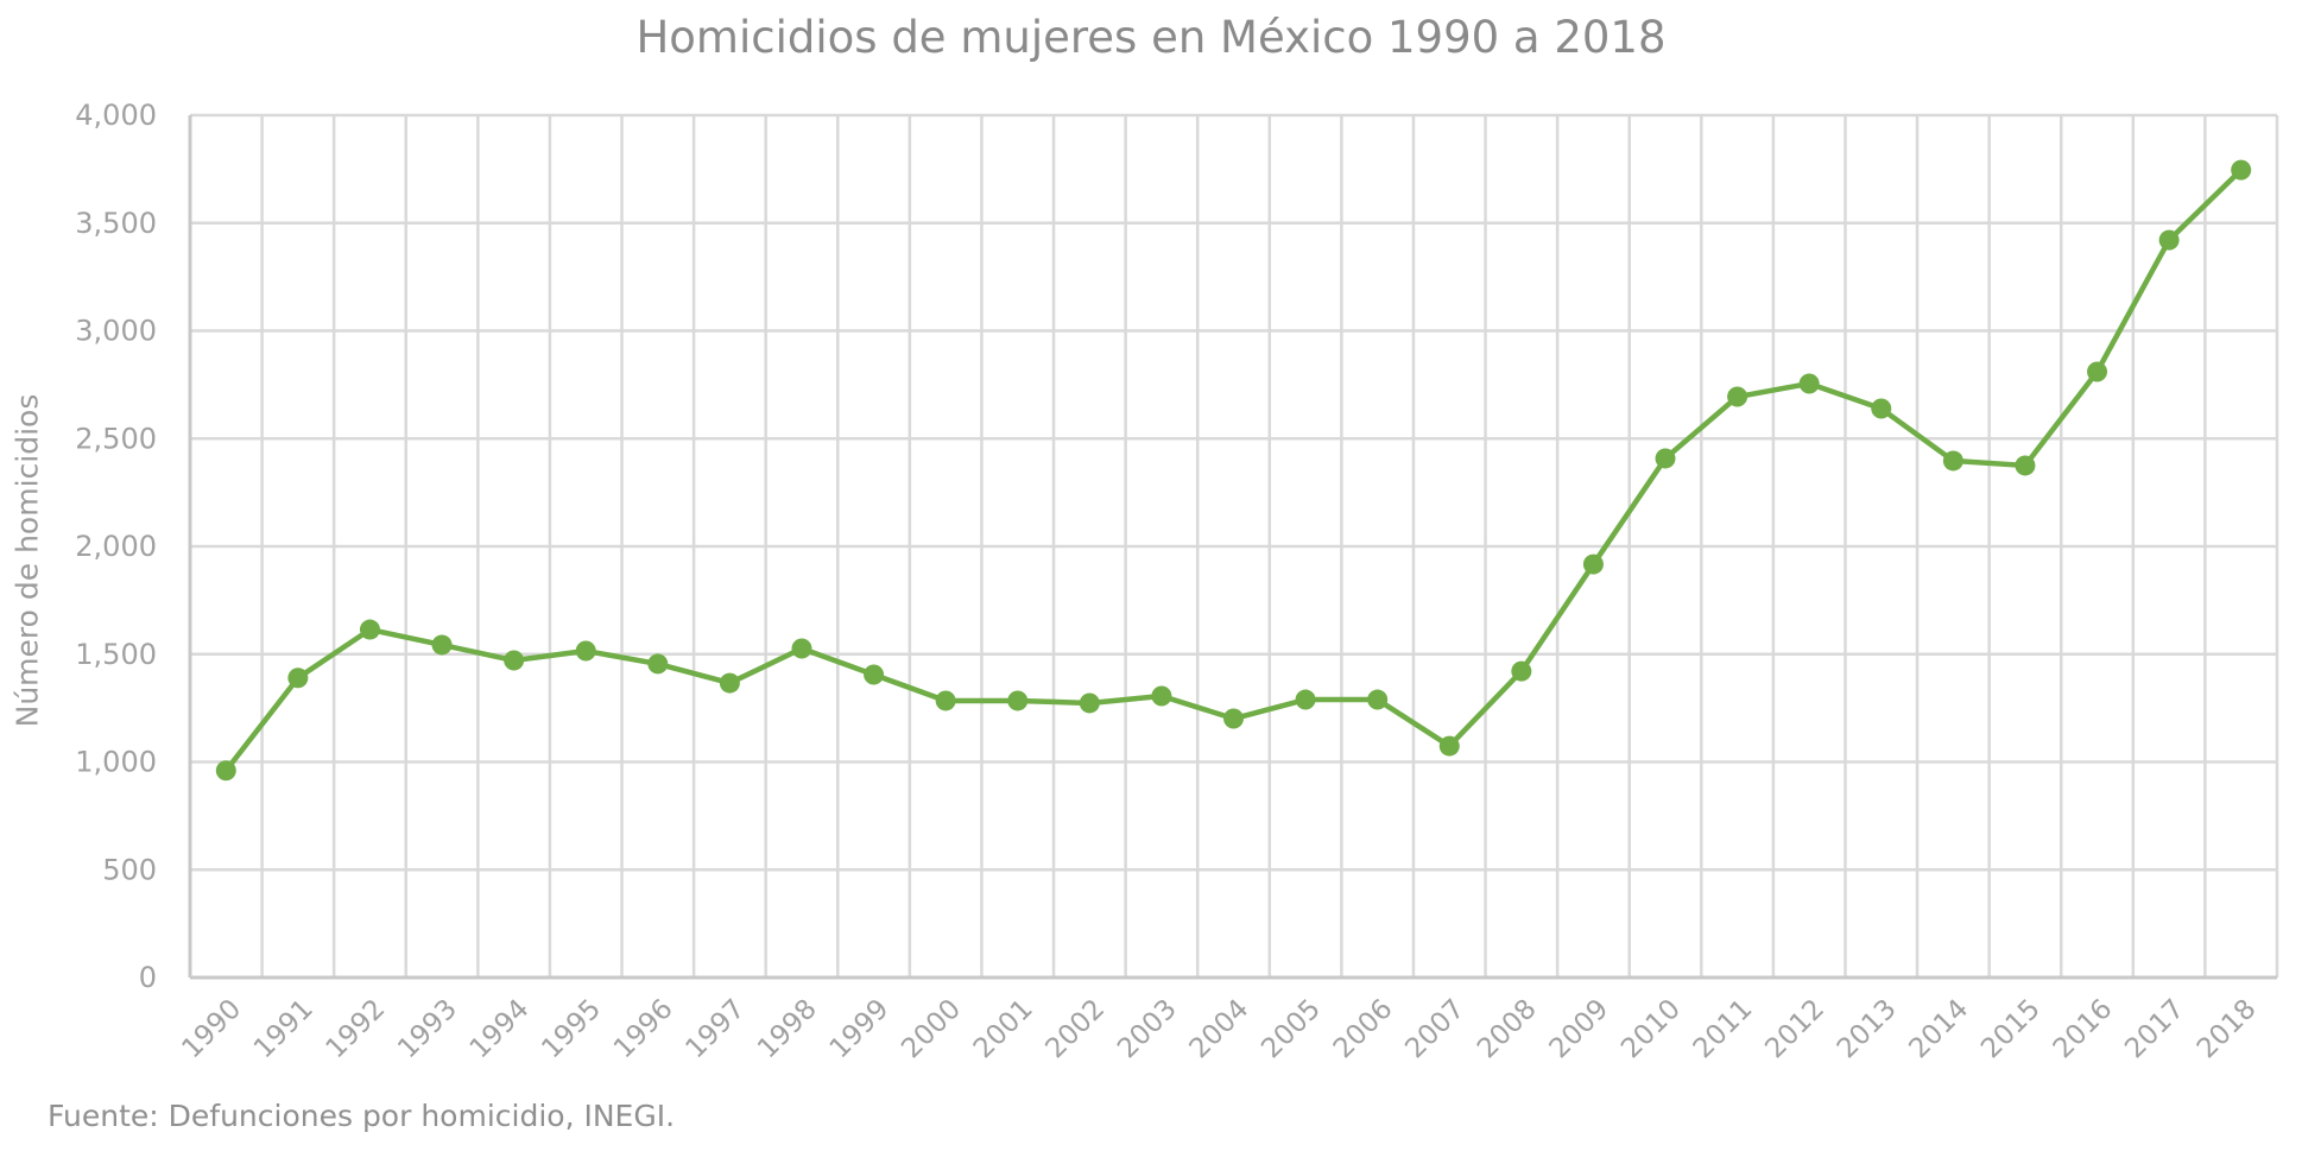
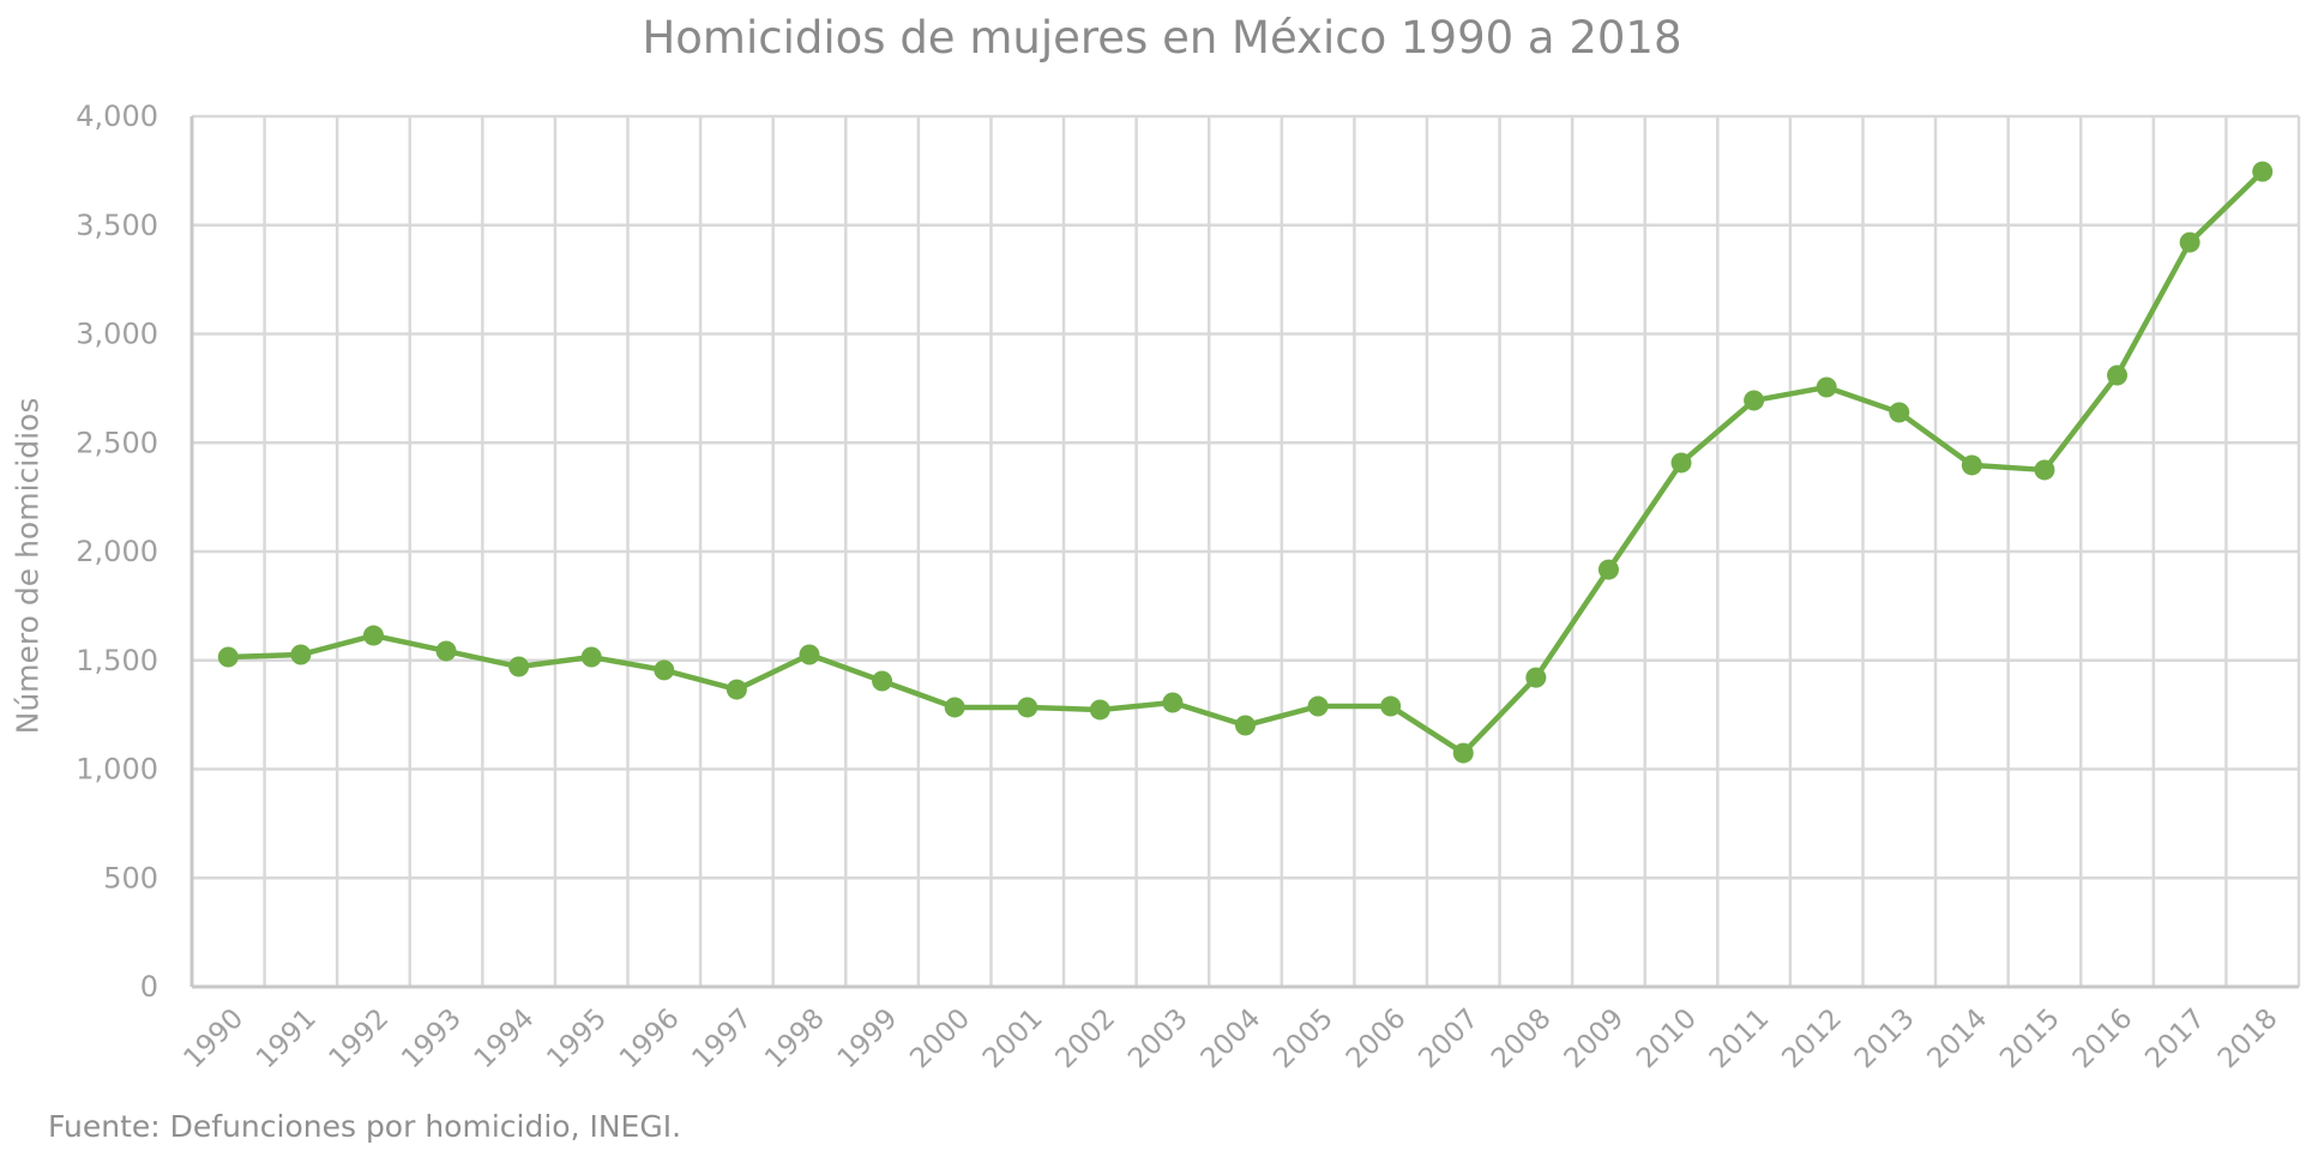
1990: 960 -> 1520
1991: 1390 -> 1530
